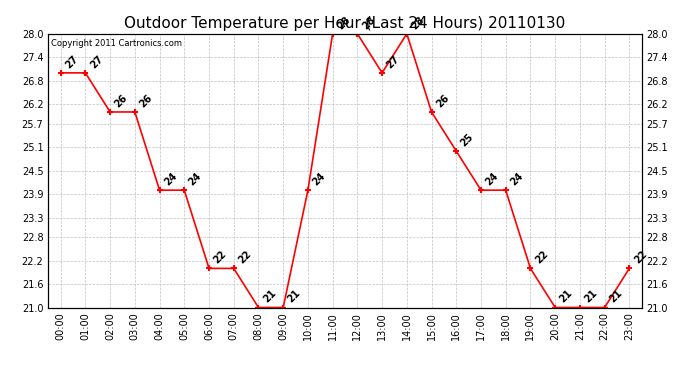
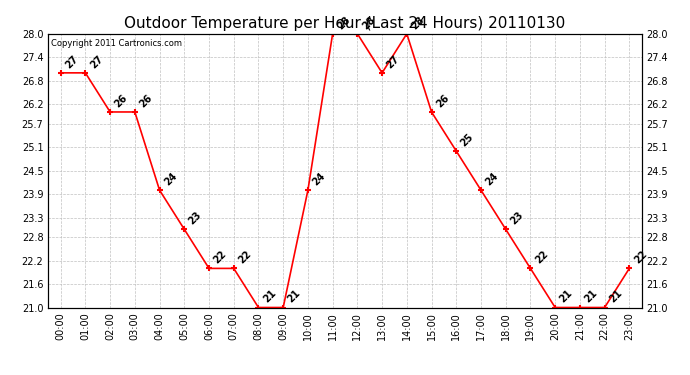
05:00: 24 -> 23
18:00: 24 -> 23
